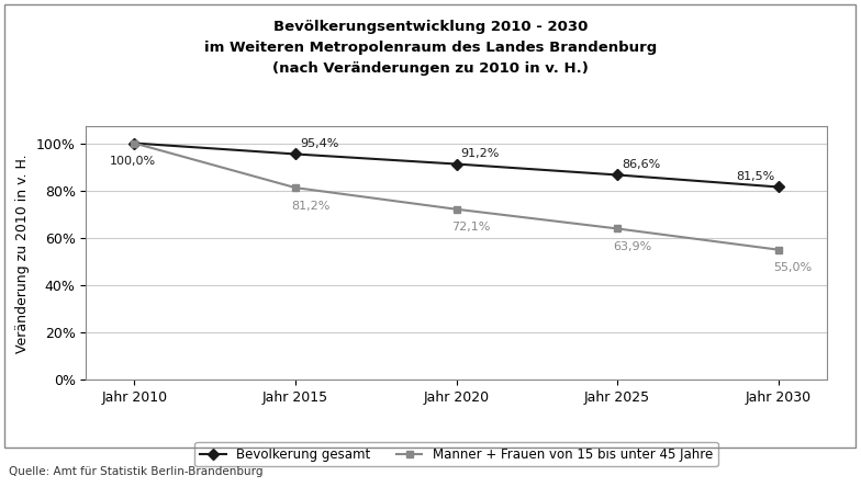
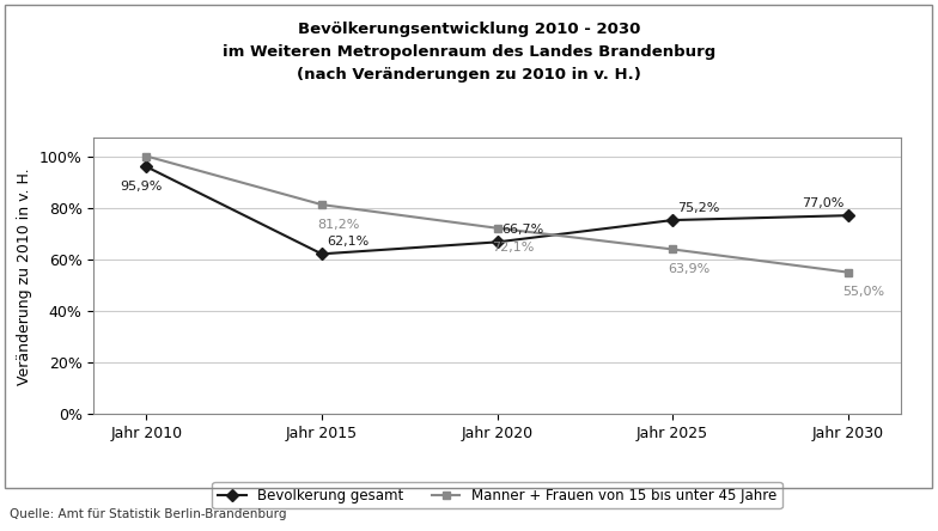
Bevölkerung gesamt/Jahr 2010: 100,0% -> 95,9%
Bevölkerung gesamt/Jahr 2015: 95,4% -> 62,1%
Bevölkerung gesamt/Jahr 2020: 91,2% -> 66,7%
Bevölkerung gesamt/Jahr 2025: 86,6% -> 75,2%
Bevölkerung gesamt/Jahr 2030: 81,5% -> 77,0%
